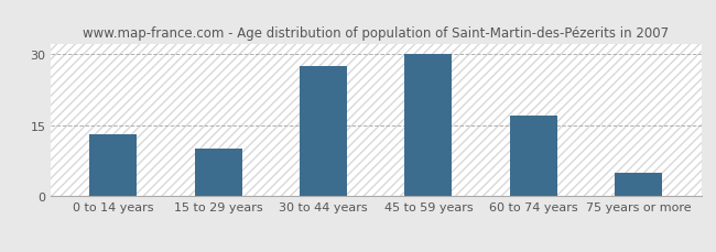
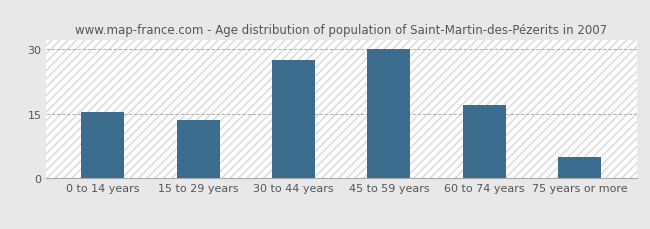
0 to 14 years: 13.0 -> 15.5
15 to 29 years: 10.0 -> 13.5
